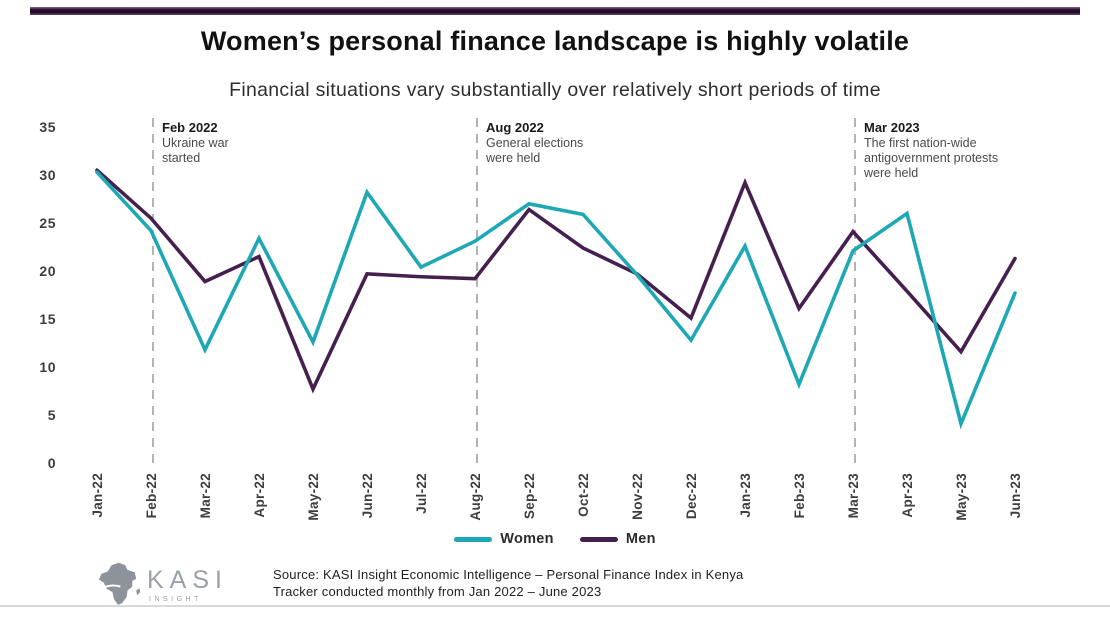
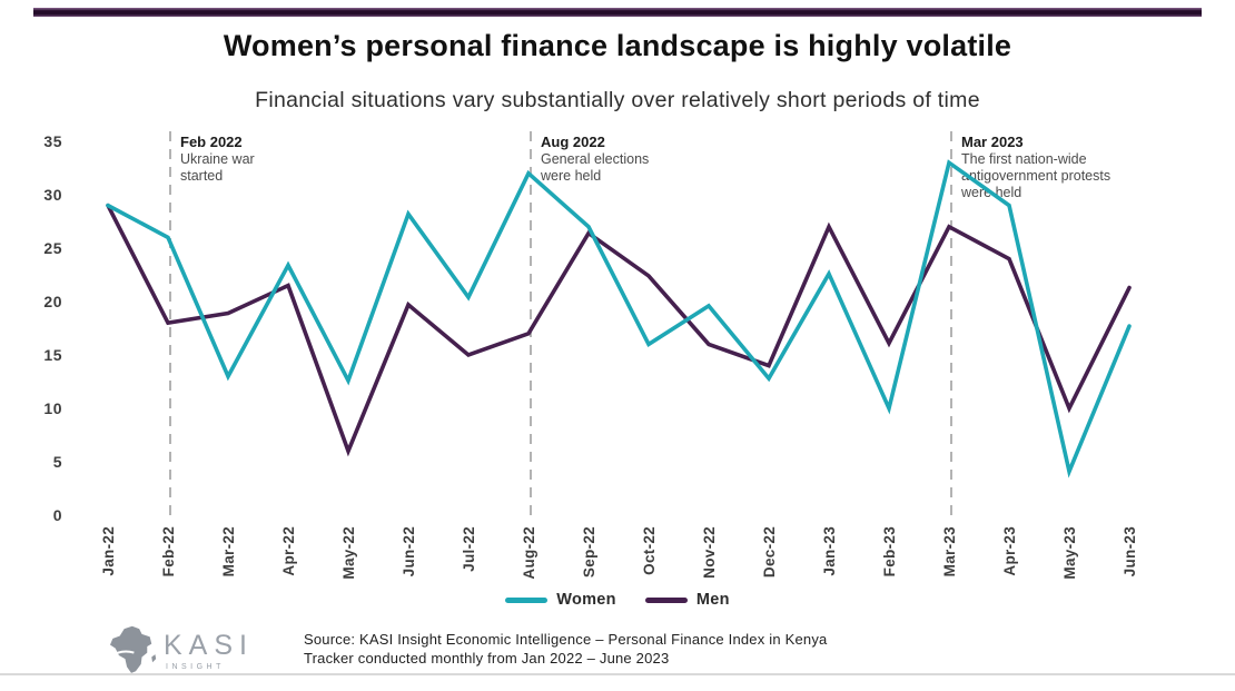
Women/Jan-22: 30 -> 29
Men/Jan-22: 30 -> 29
Women/Feb-22: 24 -> 26
Men/Feb-22: 26 -> 18
Women/Mar-22: 12 -> 13
Men/May-22: 8 -> 6
Men/Jul-22: 19 -> 15
Women/Aug-22: 23 -> 32
Men/Aug-22: 19 -> 17
Women/Oct-22: 26 -> 16
Men/Nov-22: 20 -> 16
Men/Dec-22: 15 -> 14
Men/Jan-23: 29 -> 27
Women/Feb-23: 8 -> 10
Women/Mar-23: 22 -> 33
Men/Mar-23: 24 -> 27
Women/Apr-23: 26 -> 29
Men/Apr-23: 18 -> 24
Men/May-23: 12 -> 10
